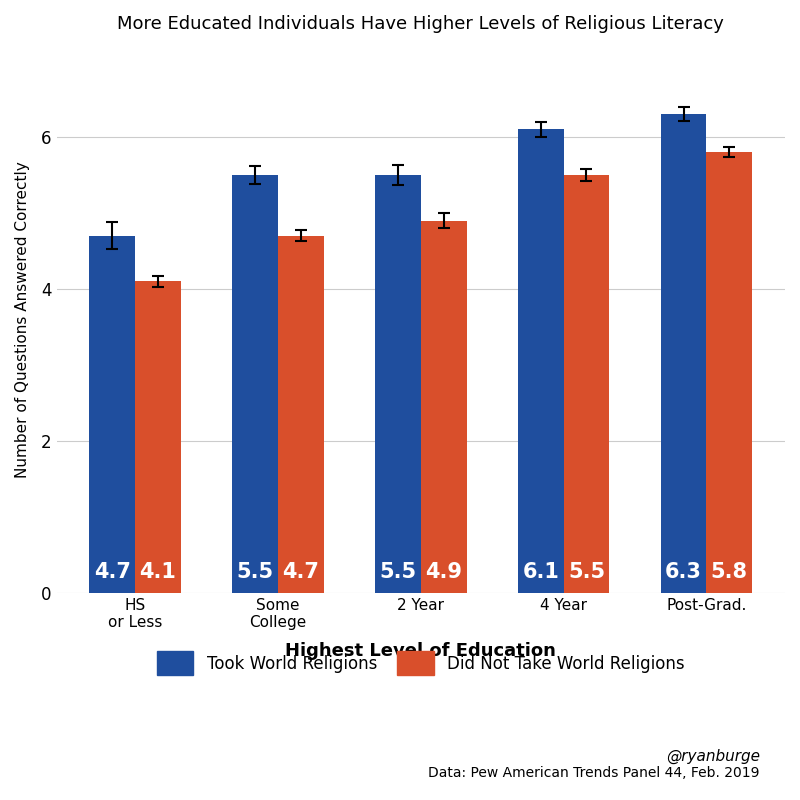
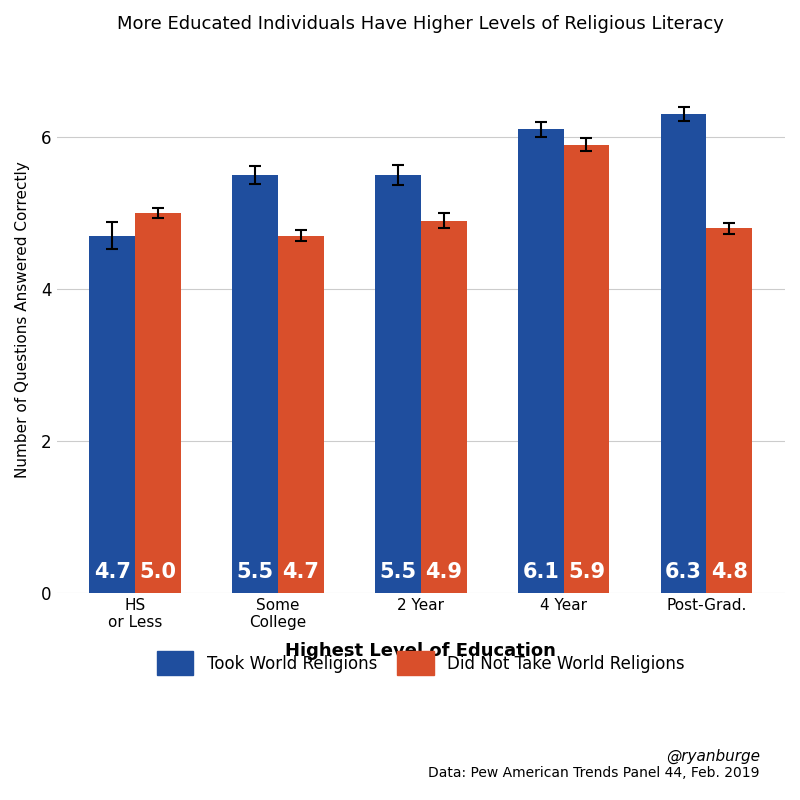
Did Not Take World Religions/HS or Less: 4.1 -> 5.0
Did Not Take World Religions/4 Year: 5.5 -> 5.9
Did Not Take World Religions/Post-Grad.: 5.8 -> 4.8
